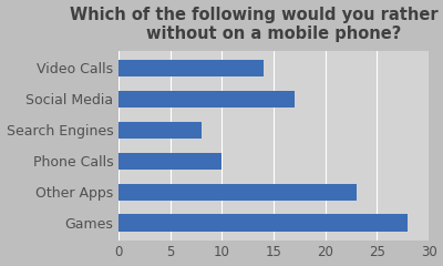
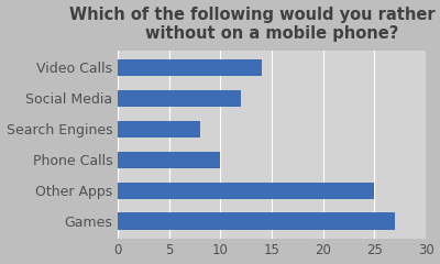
Social Media: 17 -> 12
Other Apps: 23 -> 25
Games: 28 -> 27
